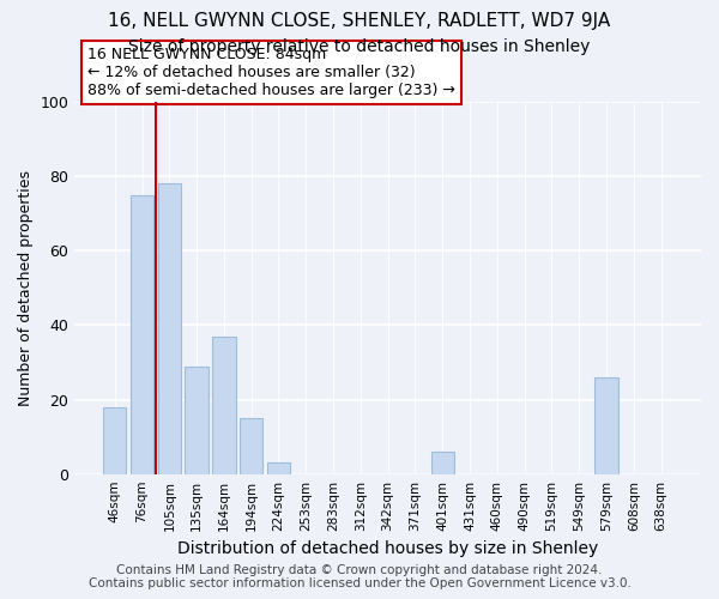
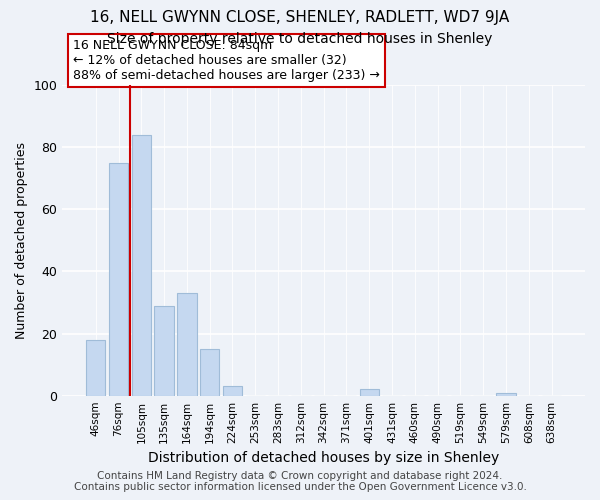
105sqm: 78 -> 84
164sqm: 37 -> 33
401sqm: 6 -> 2
579sqm: 26 -> 1
